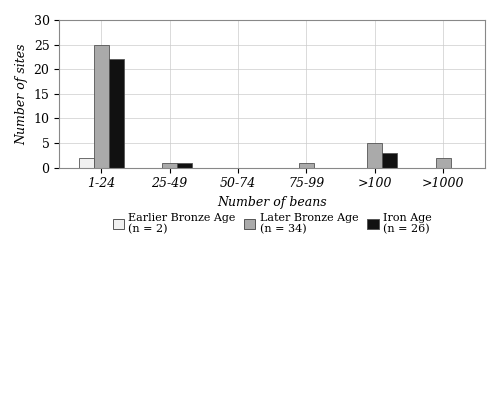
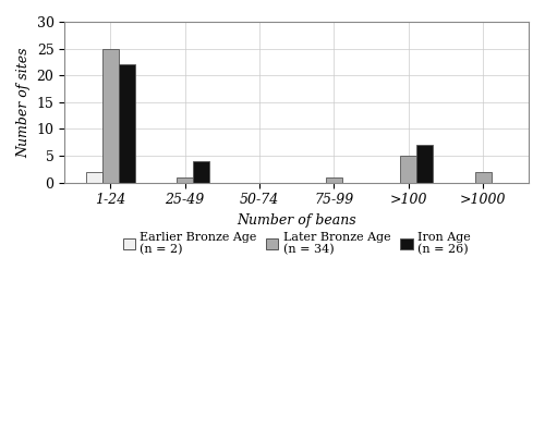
Iron Age (n = 26)/25-49: 1 -> 4
Iron Age (n = 26)/>100: 3 -> 7
